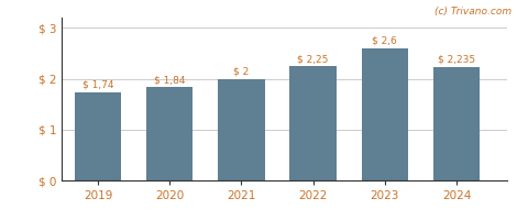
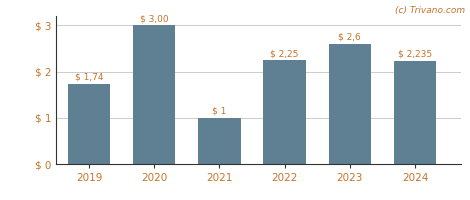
2020: 1,84 -> 3,00
2021: 2 -> 1
